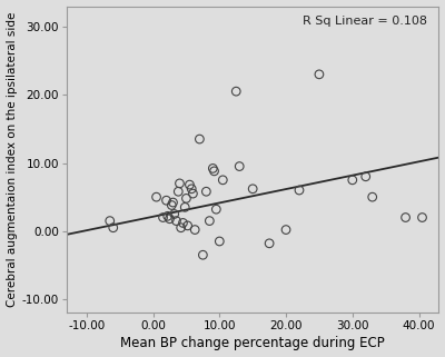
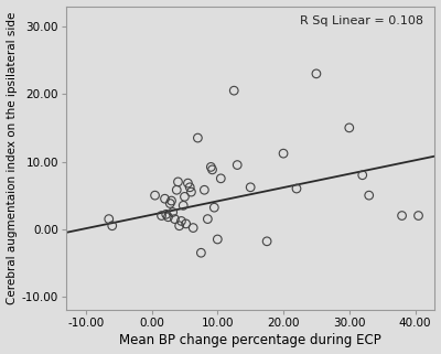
20.00: 0.2 -> 11.2
30.00: 7.5 -> 15.0
